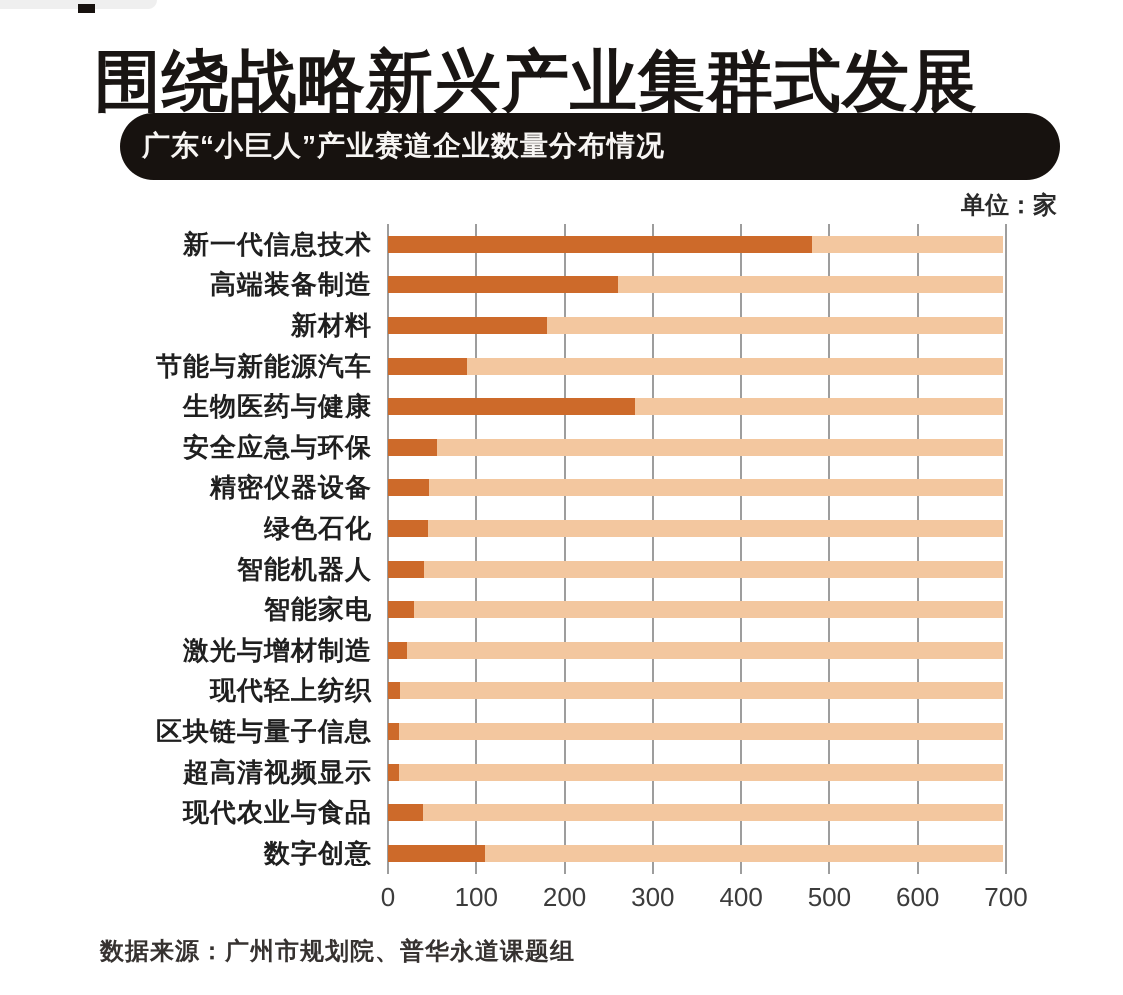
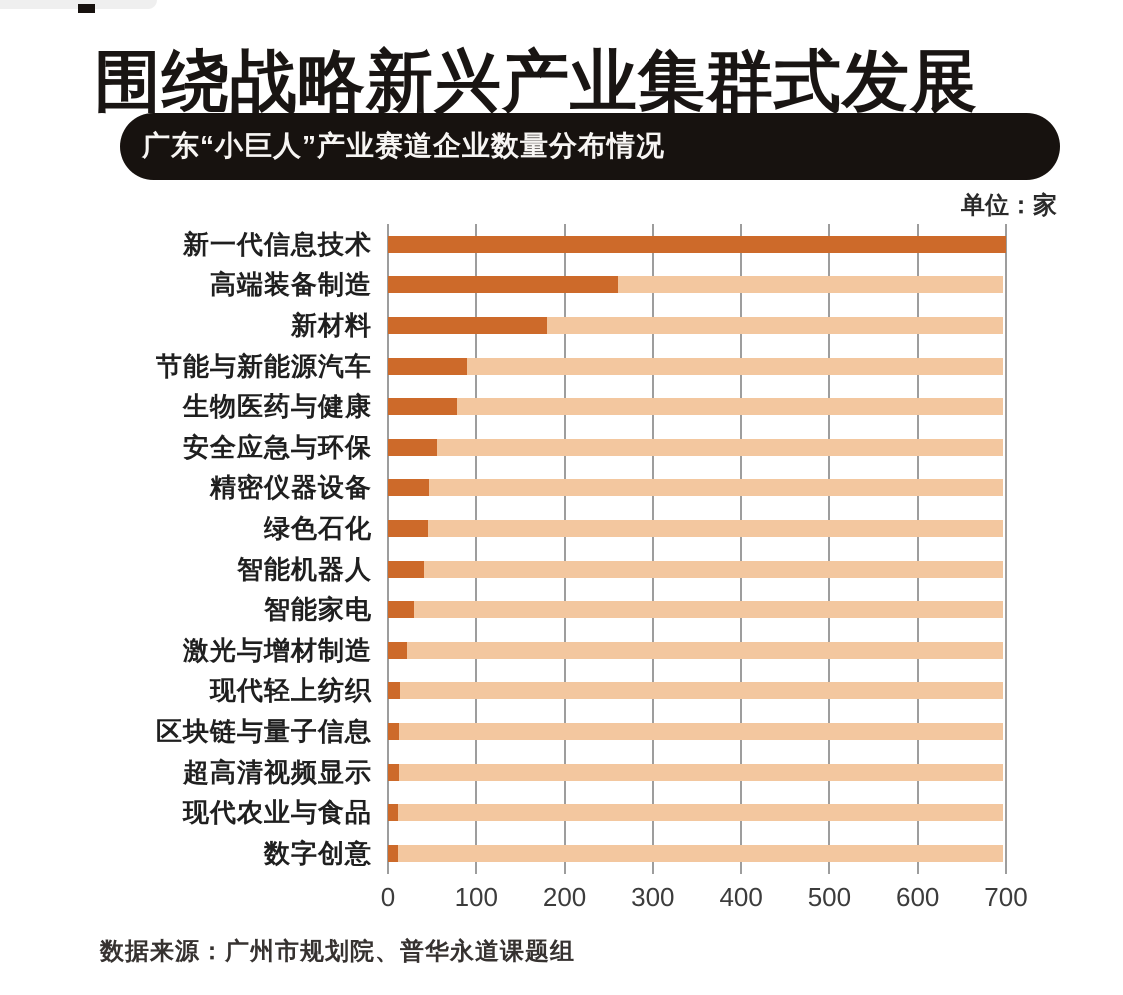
新一代信息技术: 480 -> 700
生物医药与健康: 280 -> 80
现代农业与食品: 40 -> 10
数字创意: 110 -> 10
